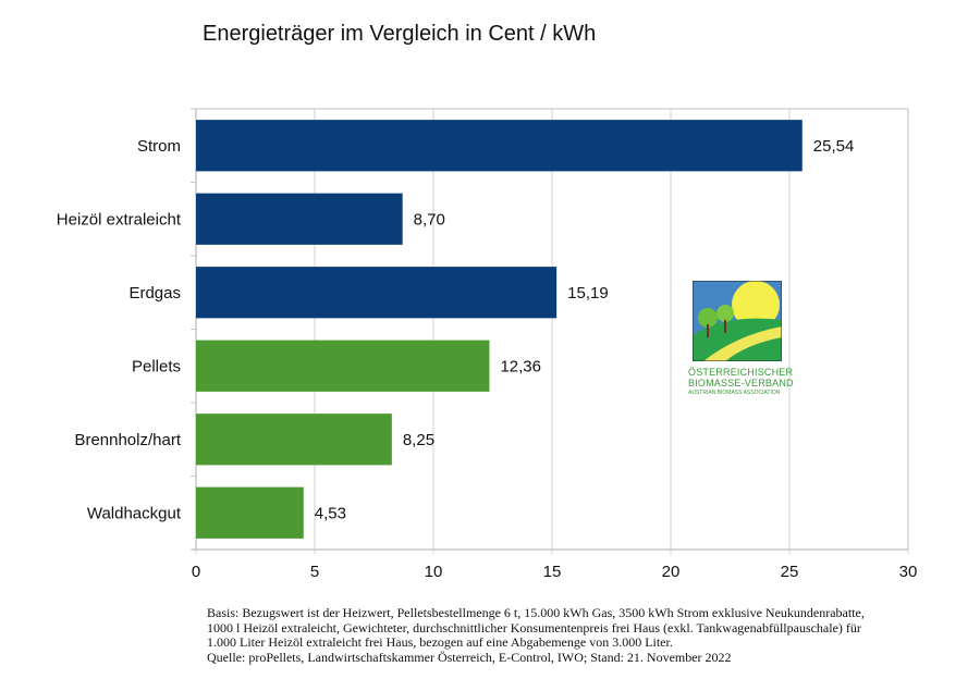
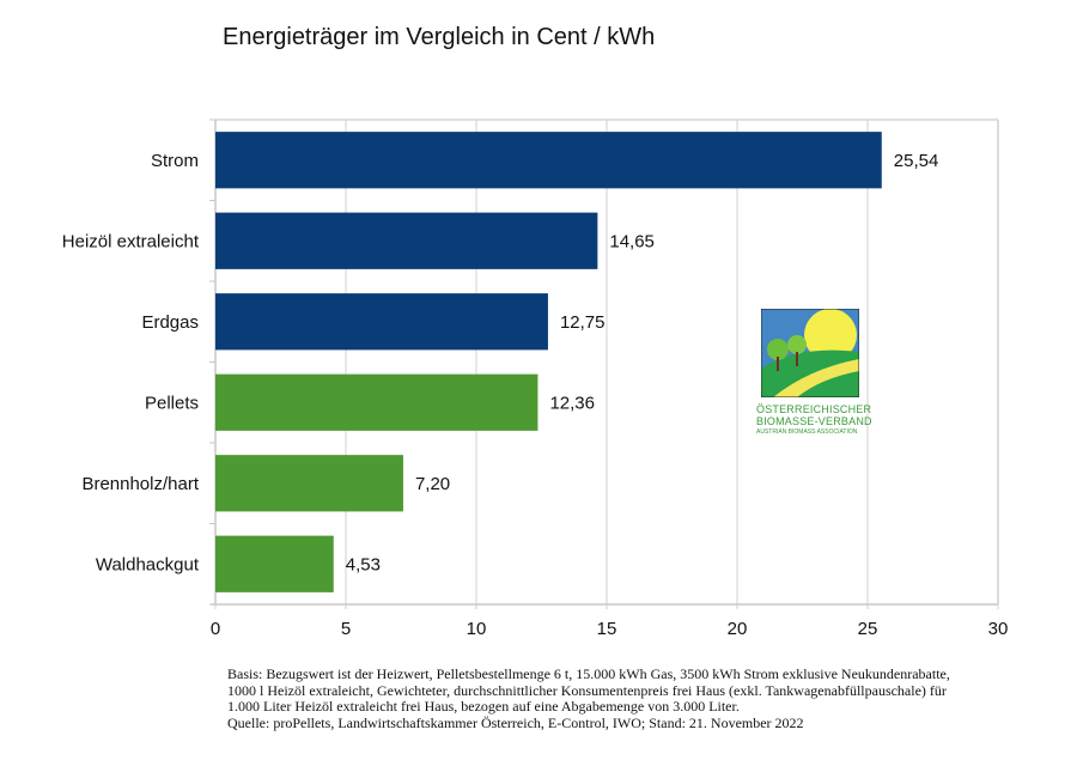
Heizöl extraleicht: 8,70 -> 14,65
Erdgas: 15,19 -> 12,75
Brennholz/hart: 8,25 -> 7,20
